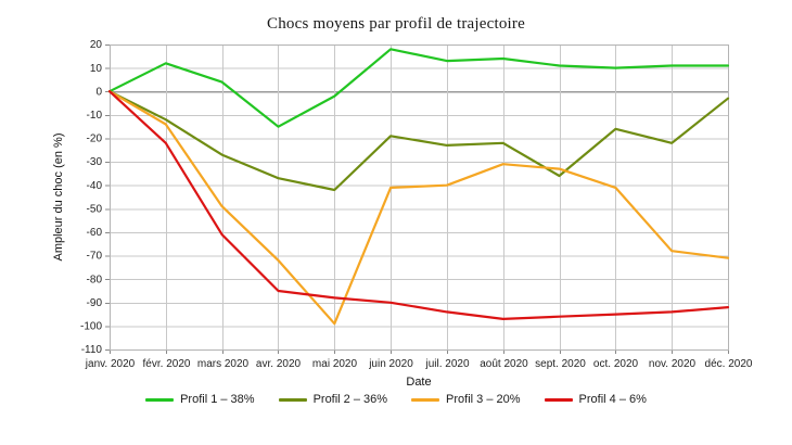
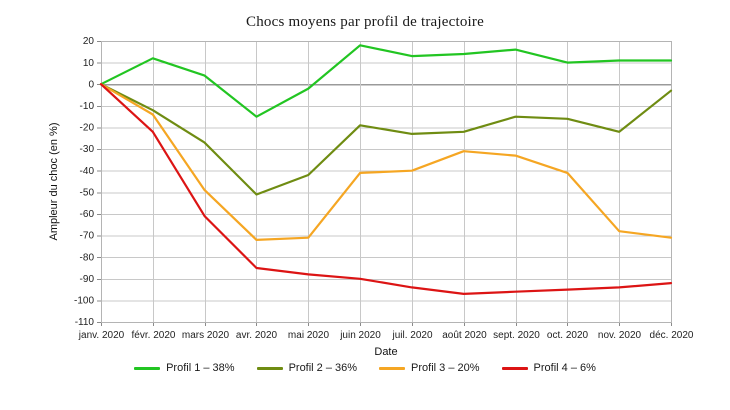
Profil 2 – 36%/avr. 2020: -37 -> -51
Profil 3 – 20%/mai 2020: -99 -> -71
Profil 1 – 38%/sept. 2020: 11 -> 16
Profil 2 – 36%/sept. 2020: -36 -> -15
